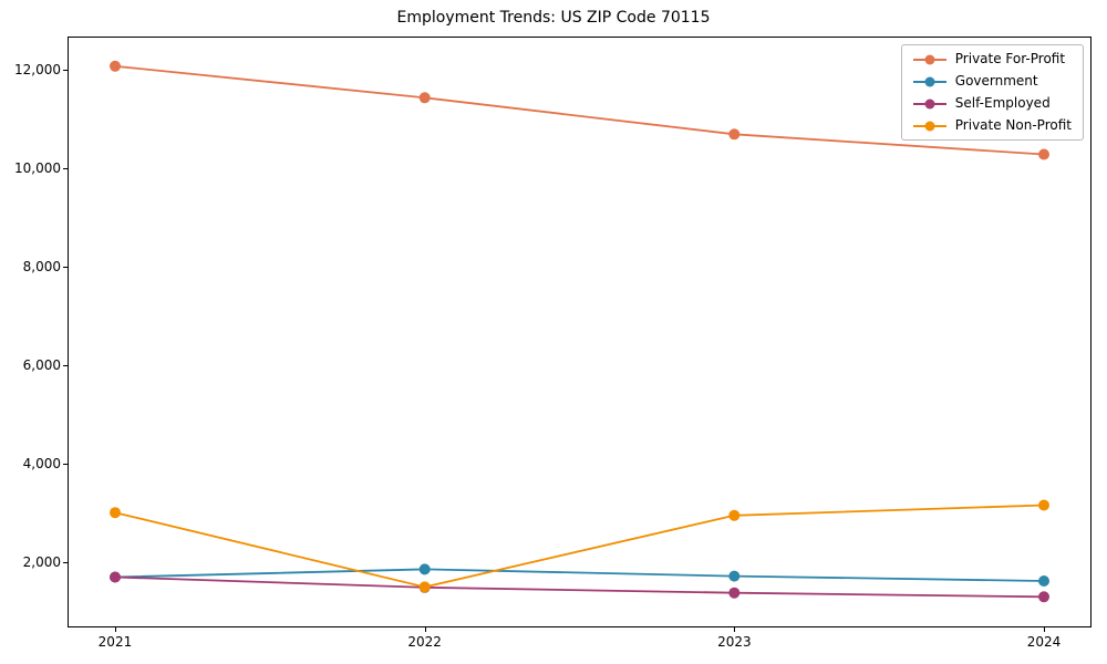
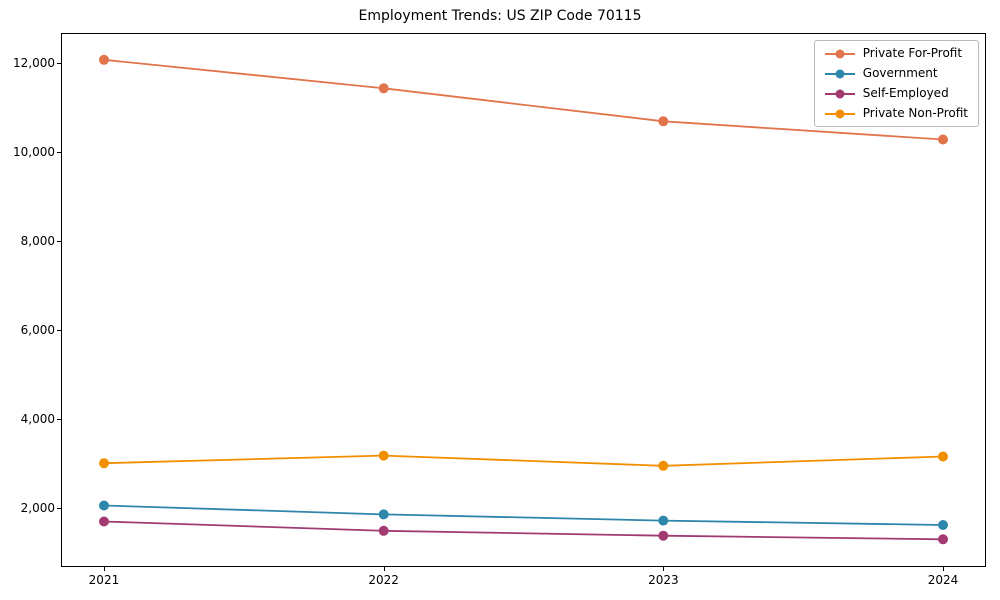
Government/2021: 1700 -> 2100
Private Non-Profit/2022: 1500 -> 3200
